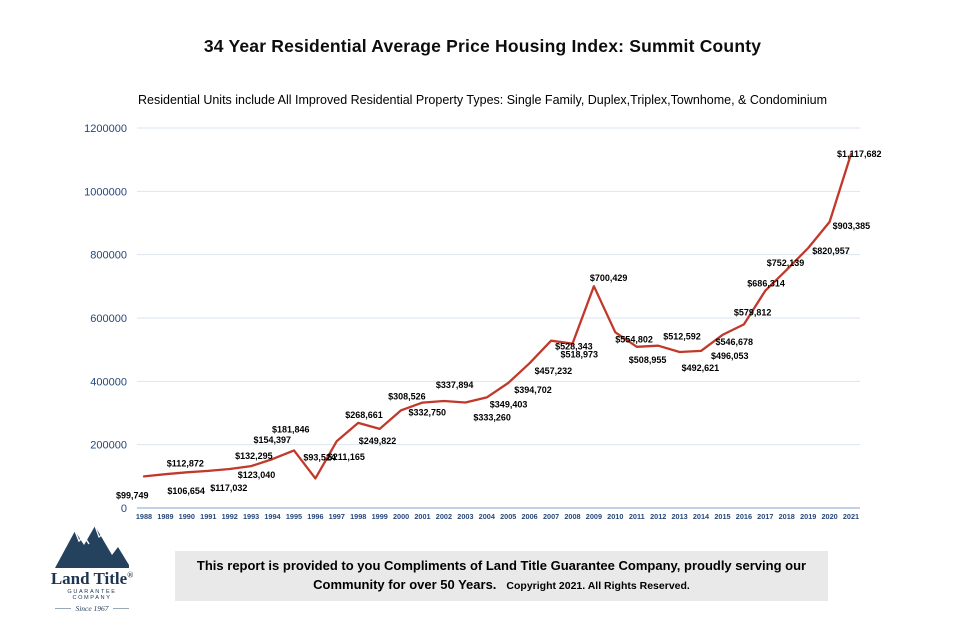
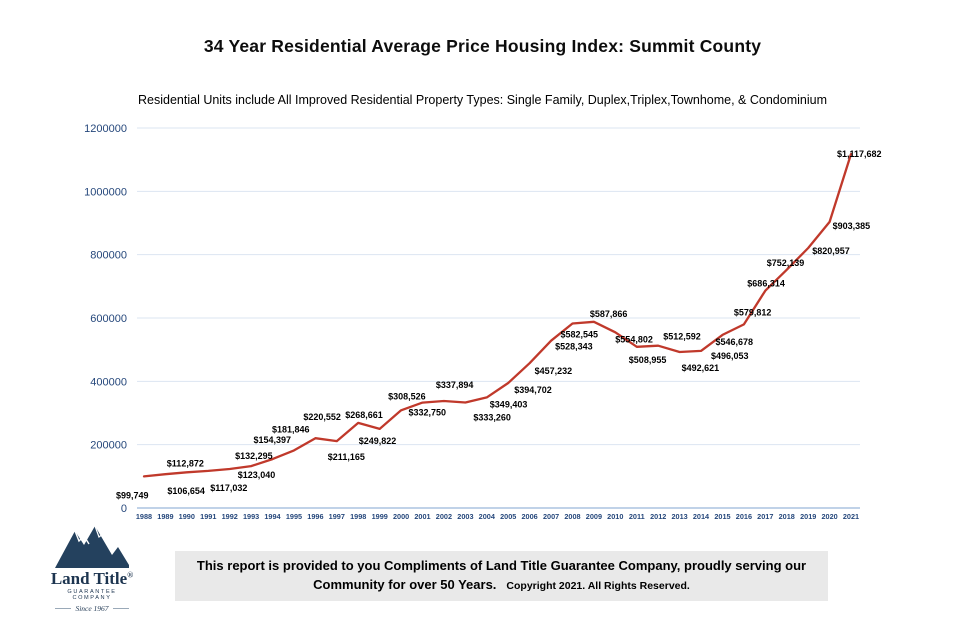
1996: $93,524 -> $220,552
2008: $518,973 -> $582,545
2009: $700,429 -> $587,866
